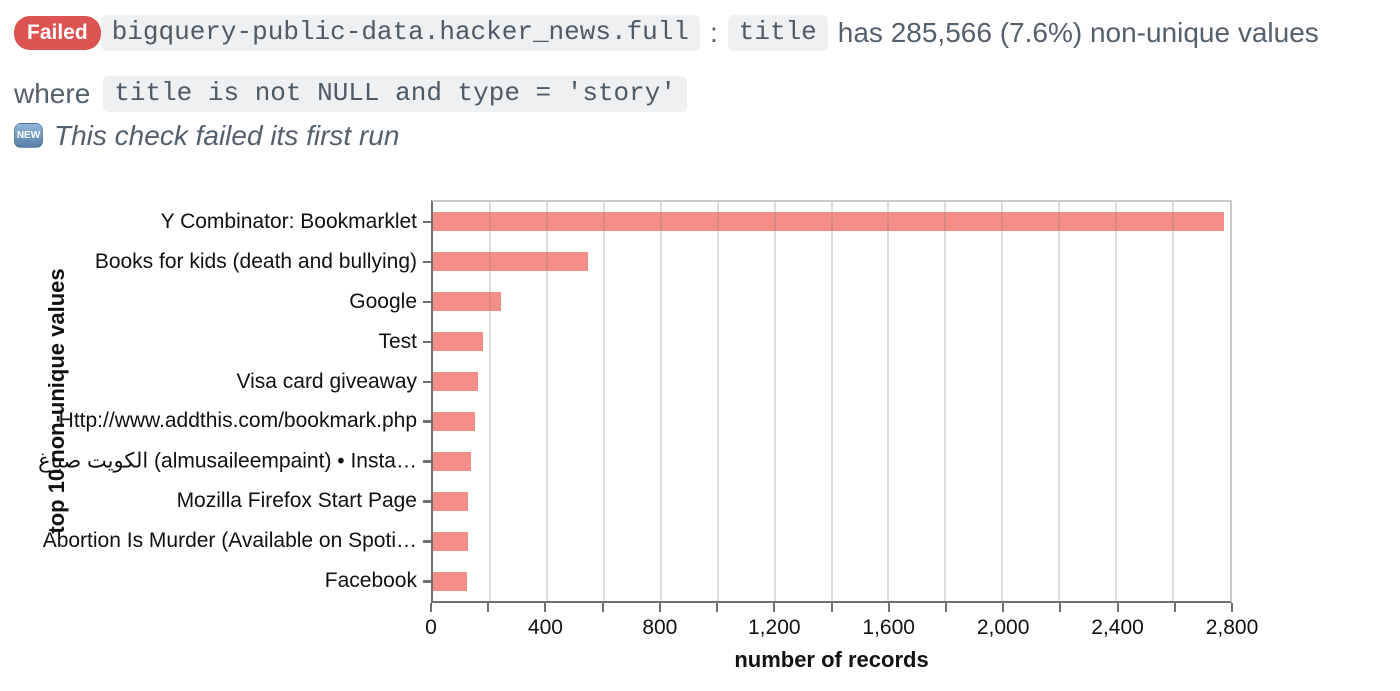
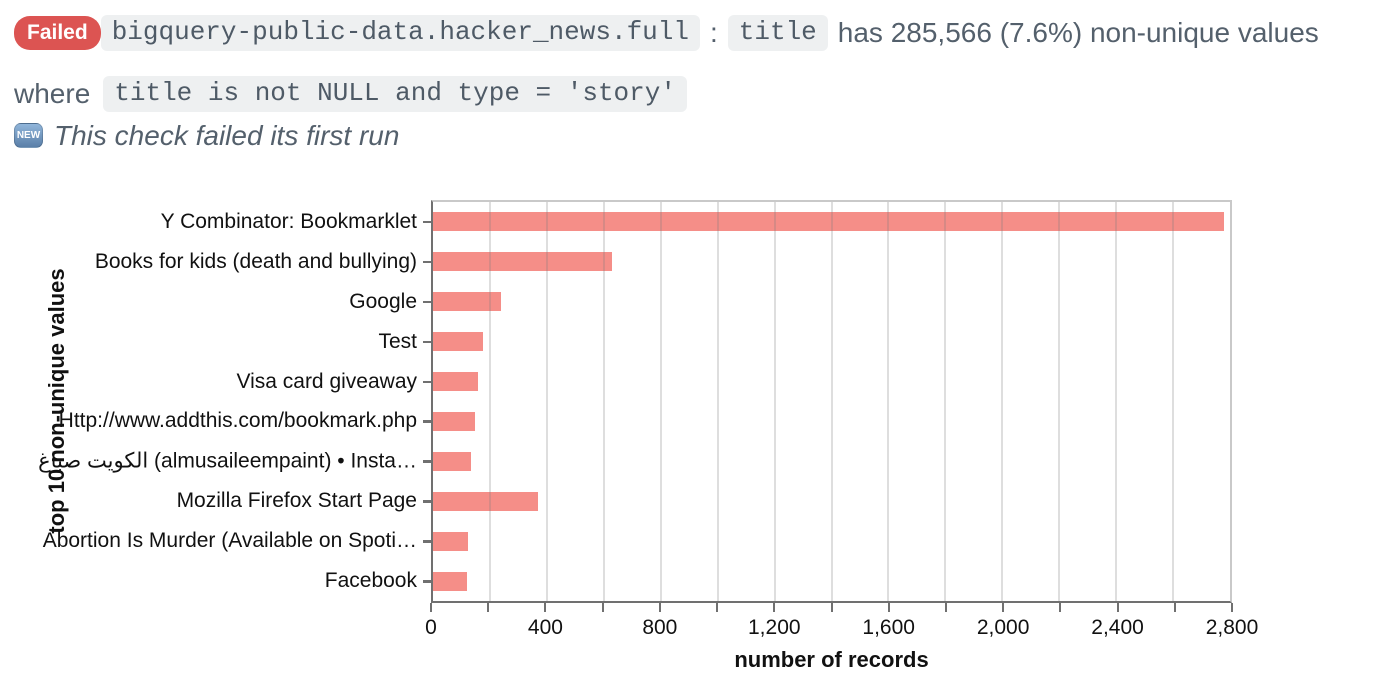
Books for kids (death and bullying): 540 -> 630
Mozilla Firefox Start Page: 120 -> 370
